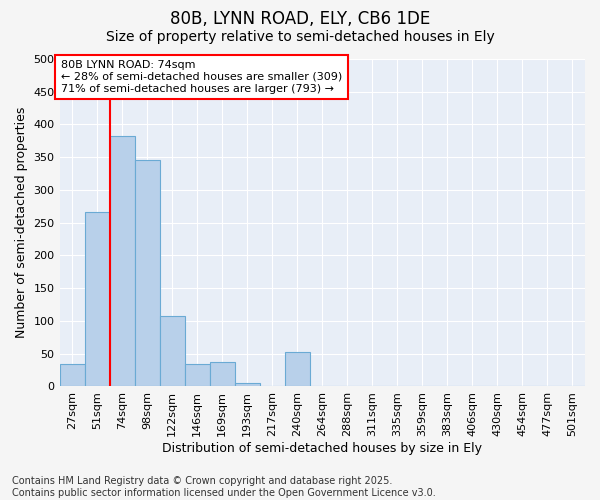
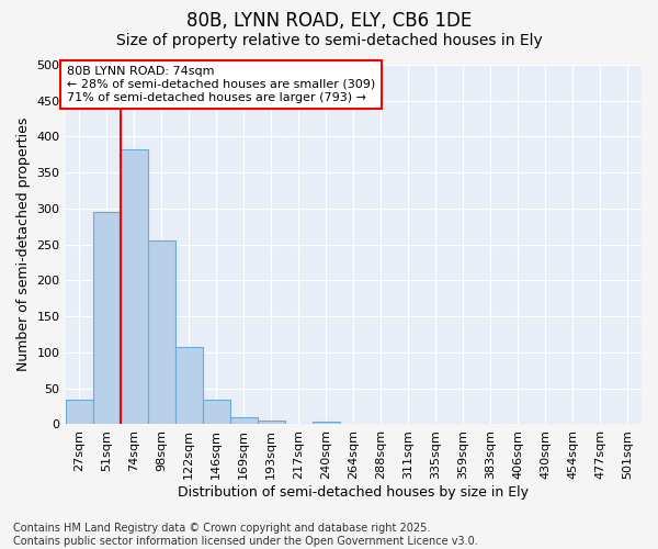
51sqm: 266 -> 295
98sqm: 346 -> 255
169sqm: 38 -> 10
240sqm: 52 -> 4
